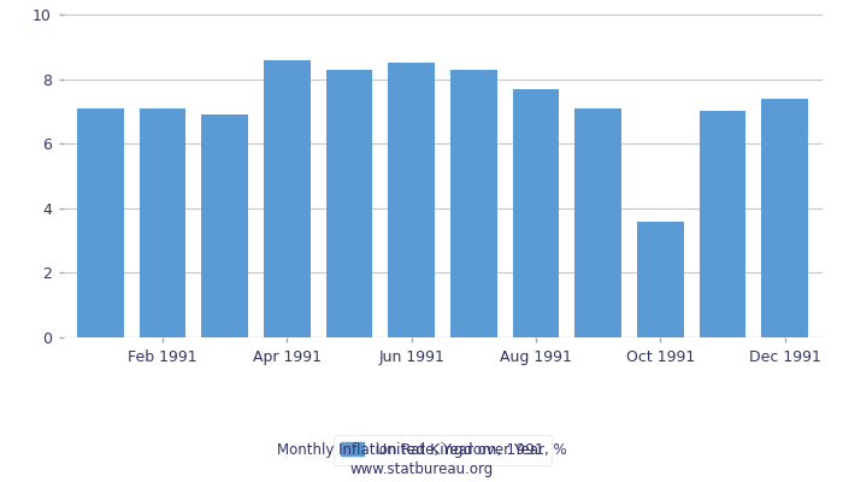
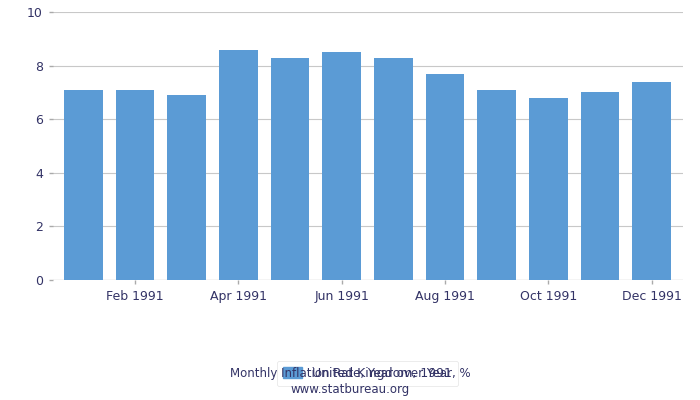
Oct 1991: 3.6 -> 6.8
